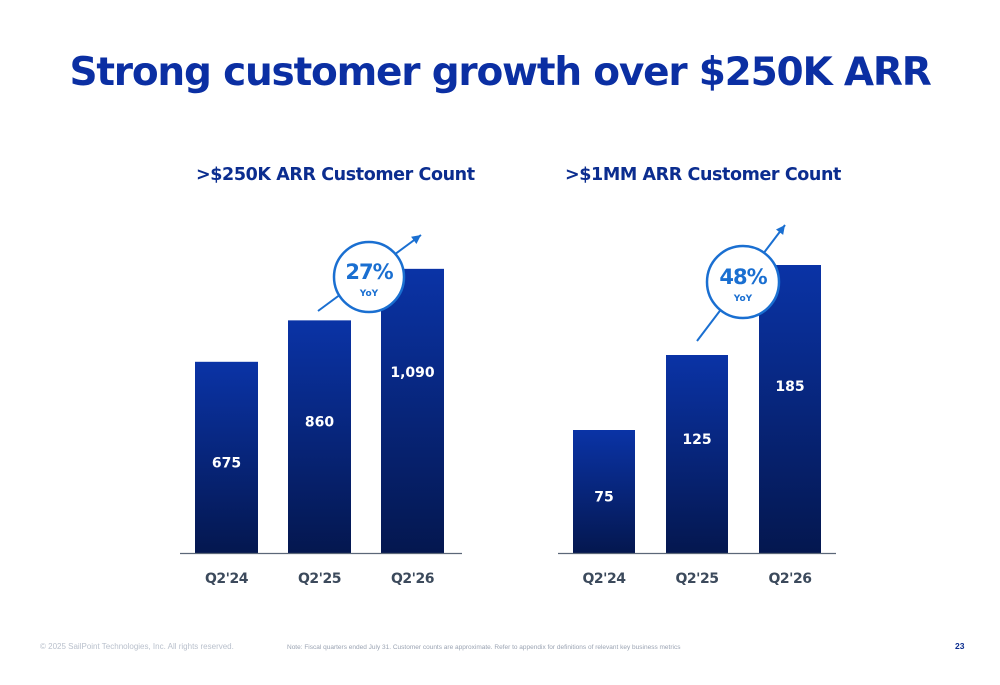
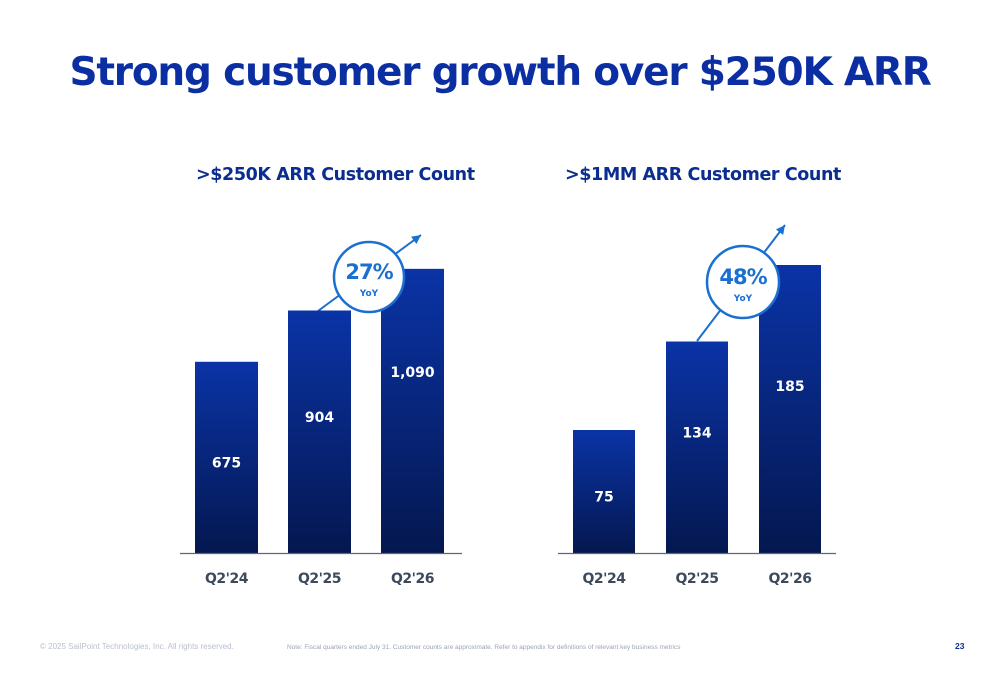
>$250K ARR Customer Count/Q2'25: 860 -> 904
>$1MM ARR Customer Count/Q2'25: 125 -> 134
